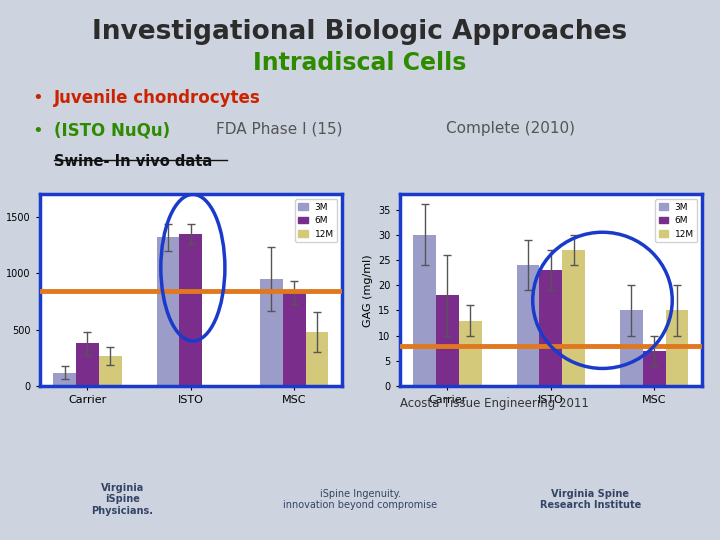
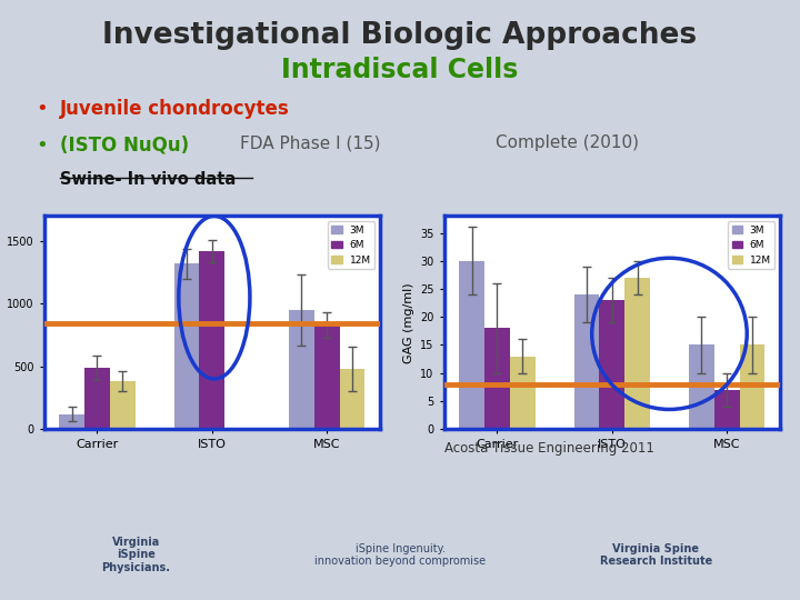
6M/Carrier: 380 -> 490
12M/Carrier: 270 -> 380
6M/ISTO: 1350 -> 1420
